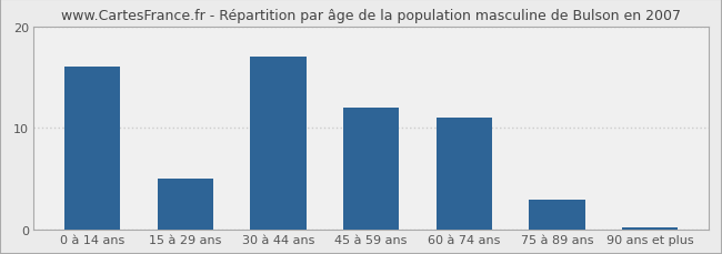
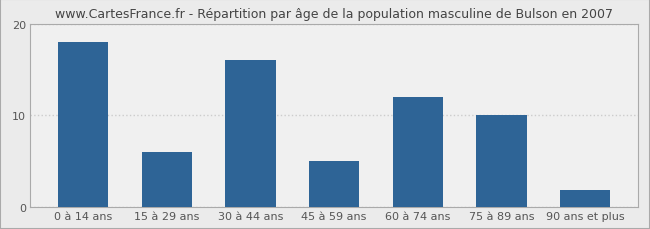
0 à 14 ans: 16.0 -> 18.0
15 à 29 ans: 5.0 -> 6.0
30 à 44 ans: 17.0 -> 16.0
45 à 59 ans: 12.0 -> 5.0
60 à 74 ans: 11.0 -> 12.0
75 à 89 ans: 3.0 -> 10.0
90 ans et plus: 0.2 -> 1.8
